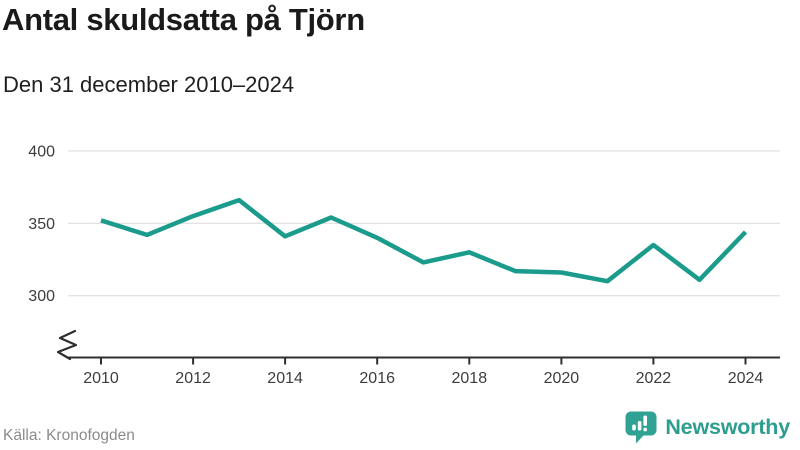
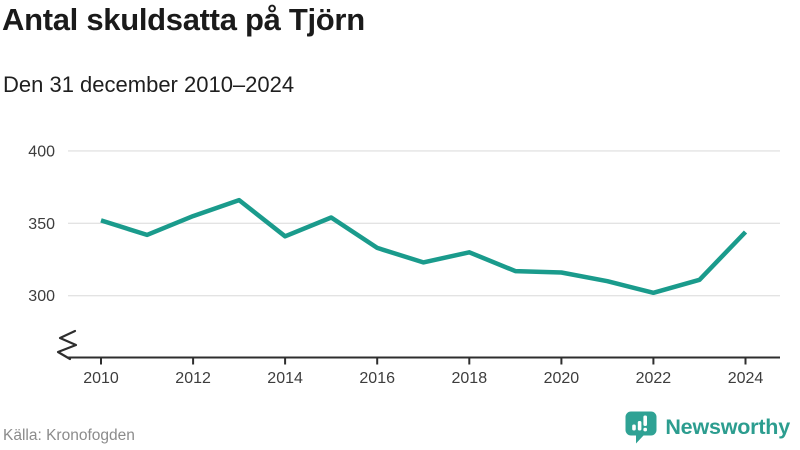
2016: 340 -> 333
2022: 335 -> 302
